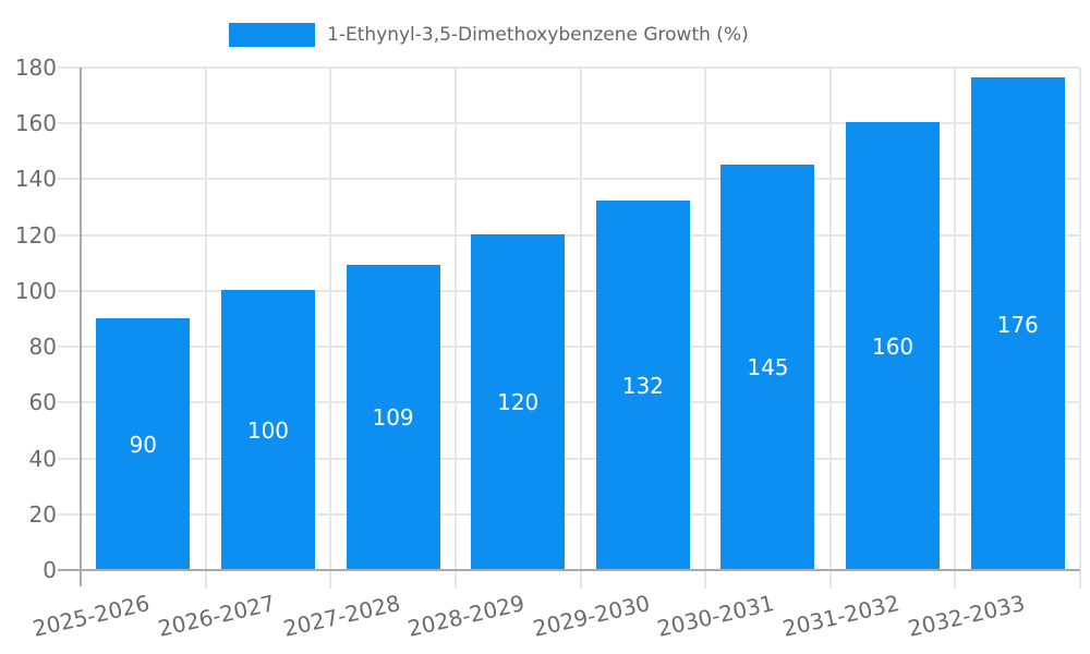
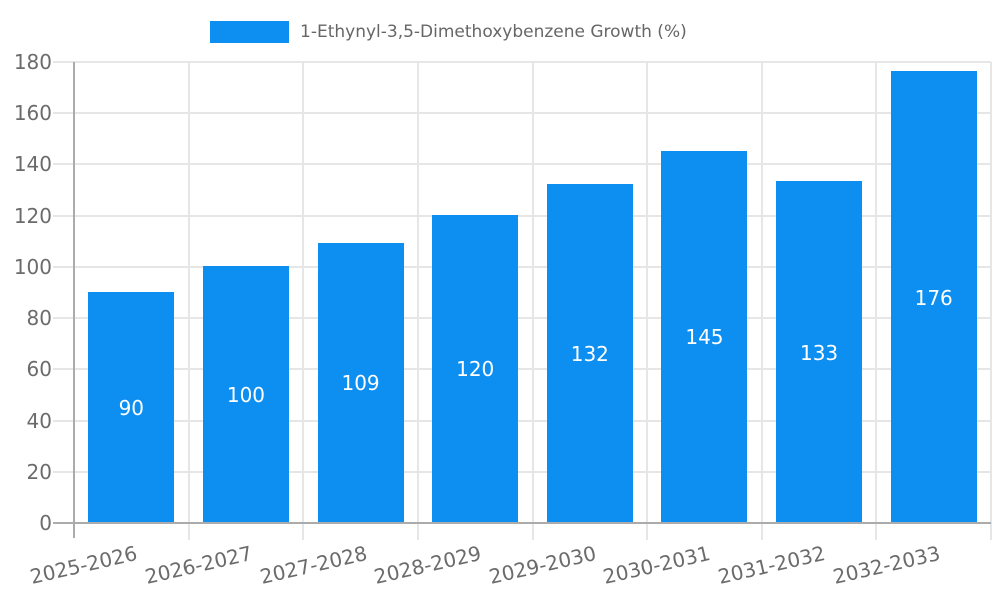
2031-2032: 160 -> 133
